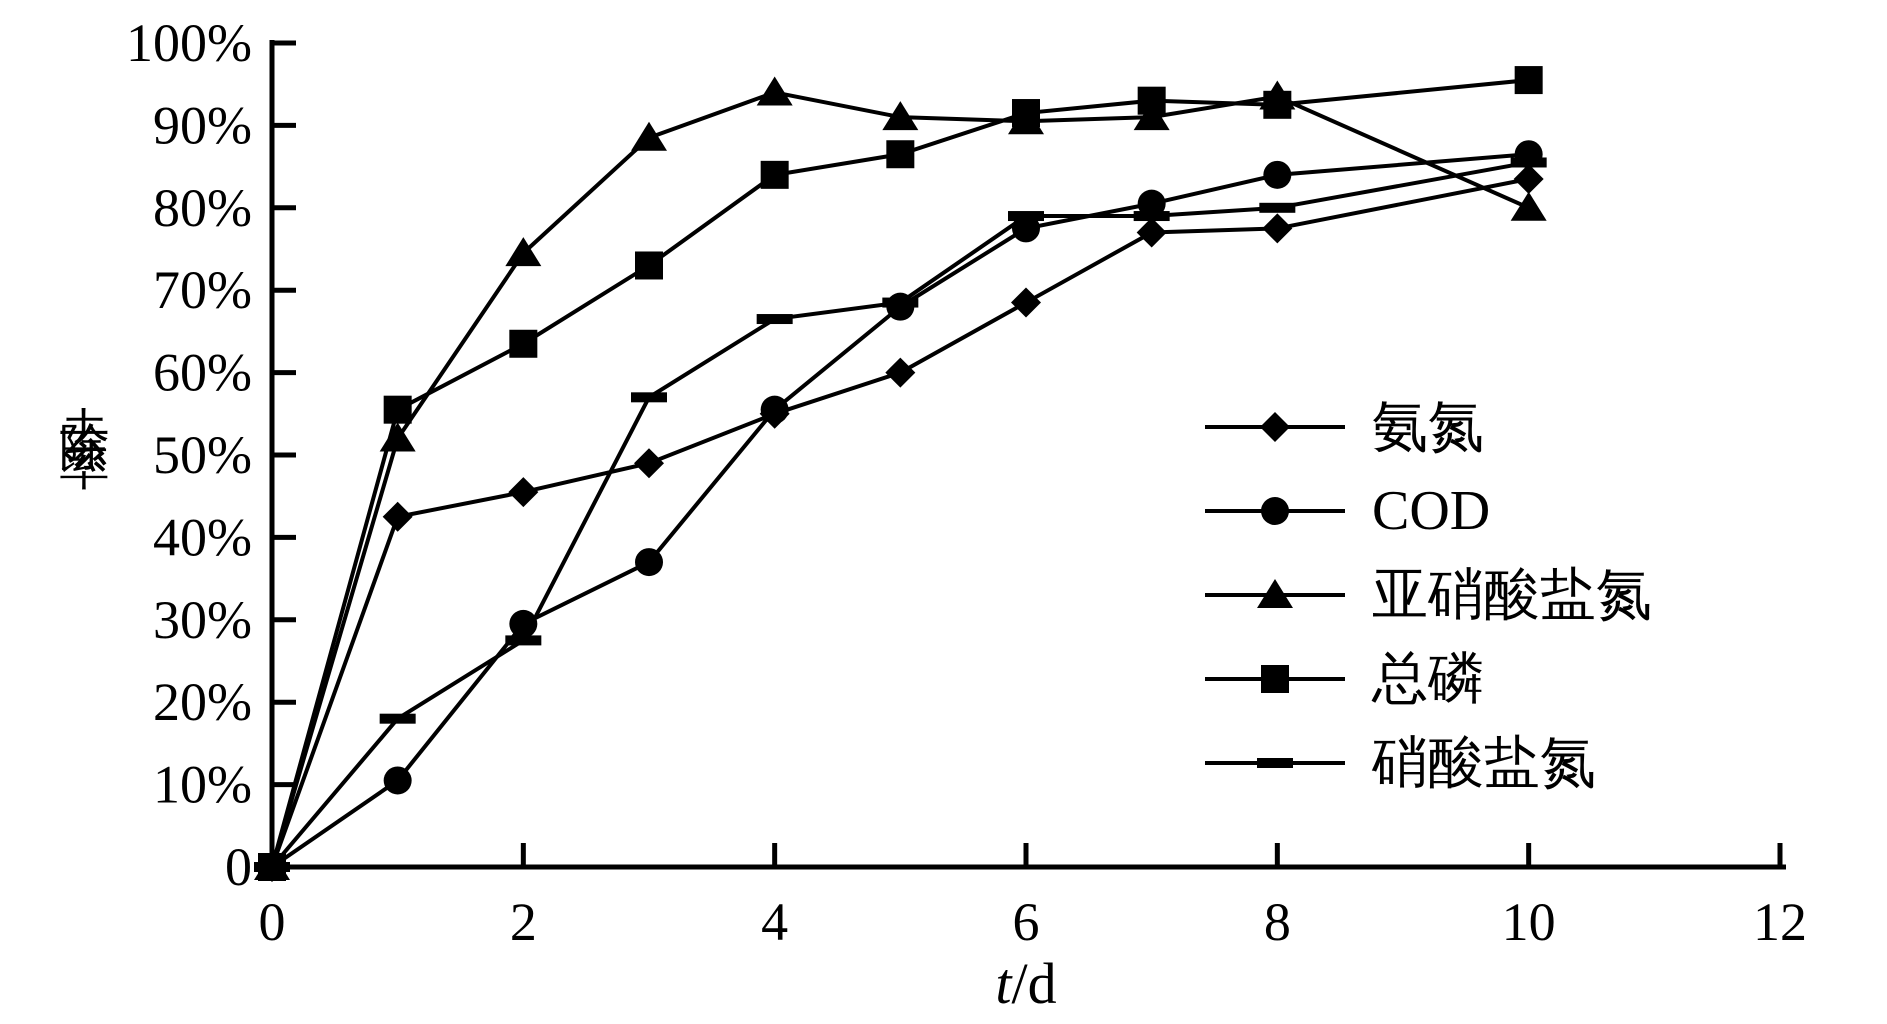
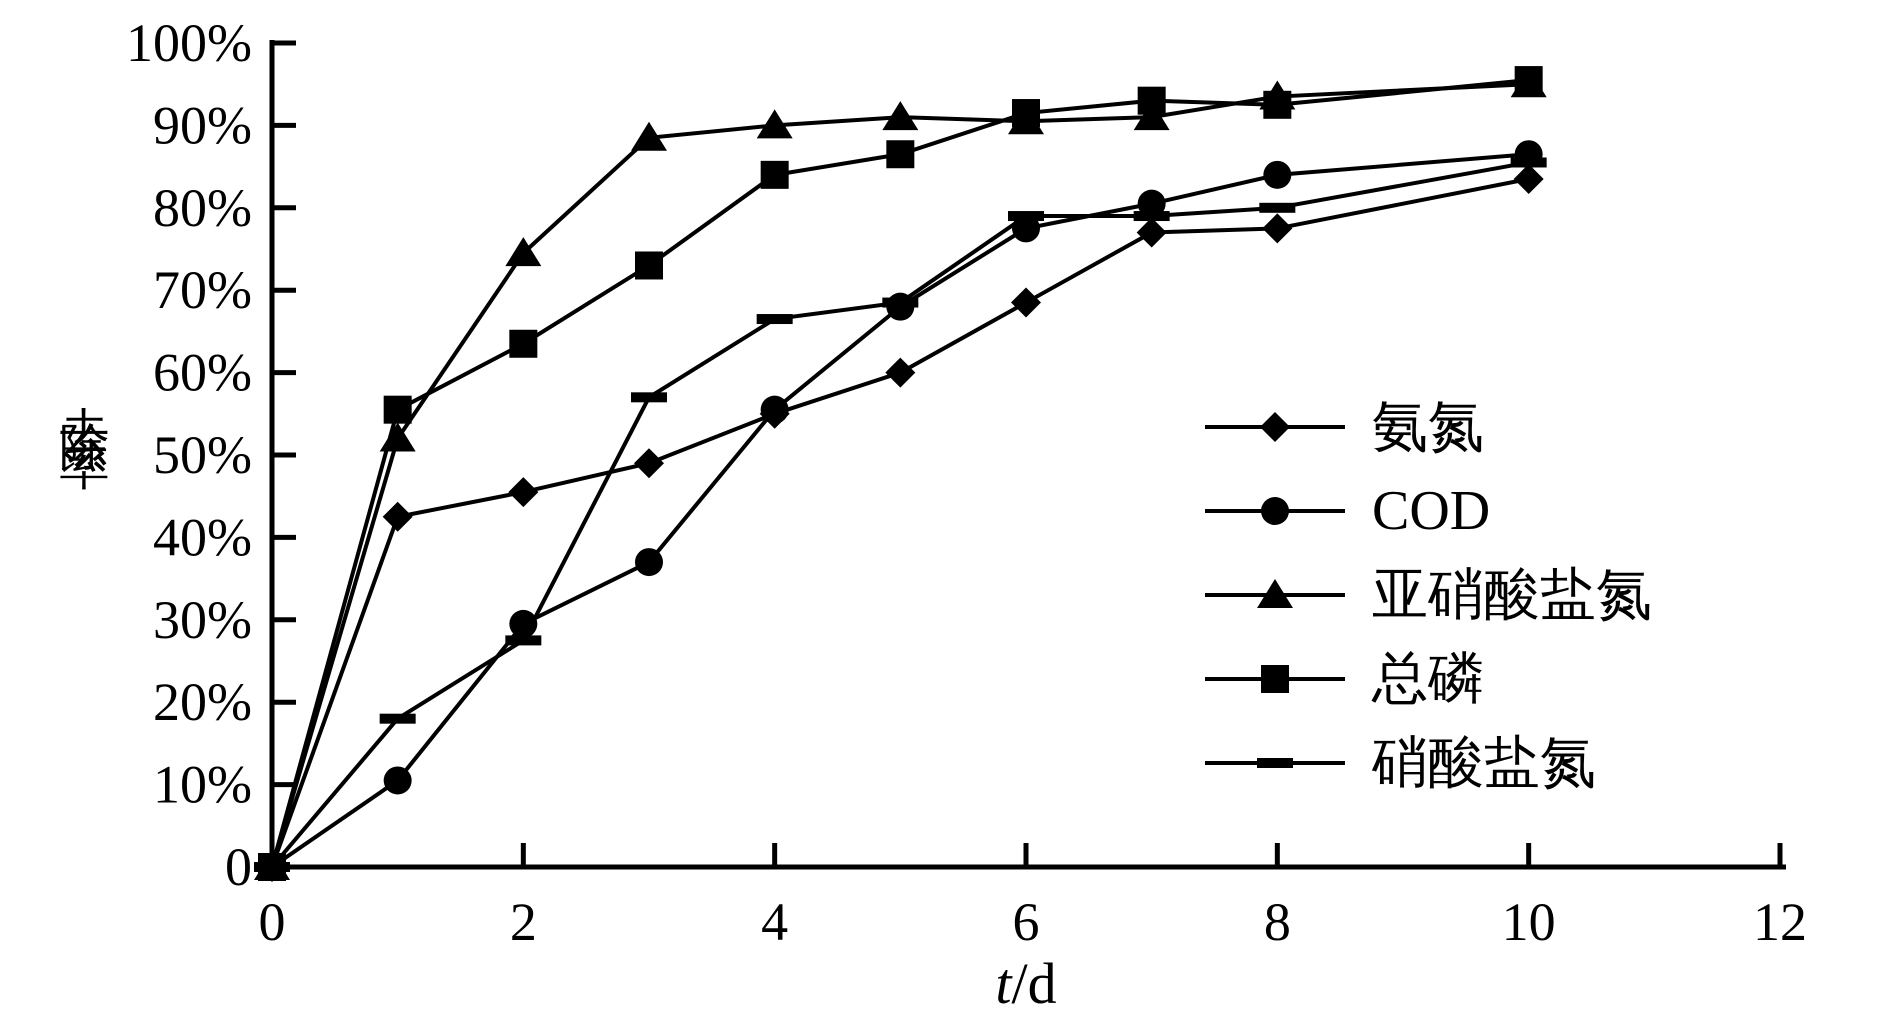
亚硝酸盐氮/4: 94% -> 90%
亚硝酸盐氮/10: 80% -> 95%
